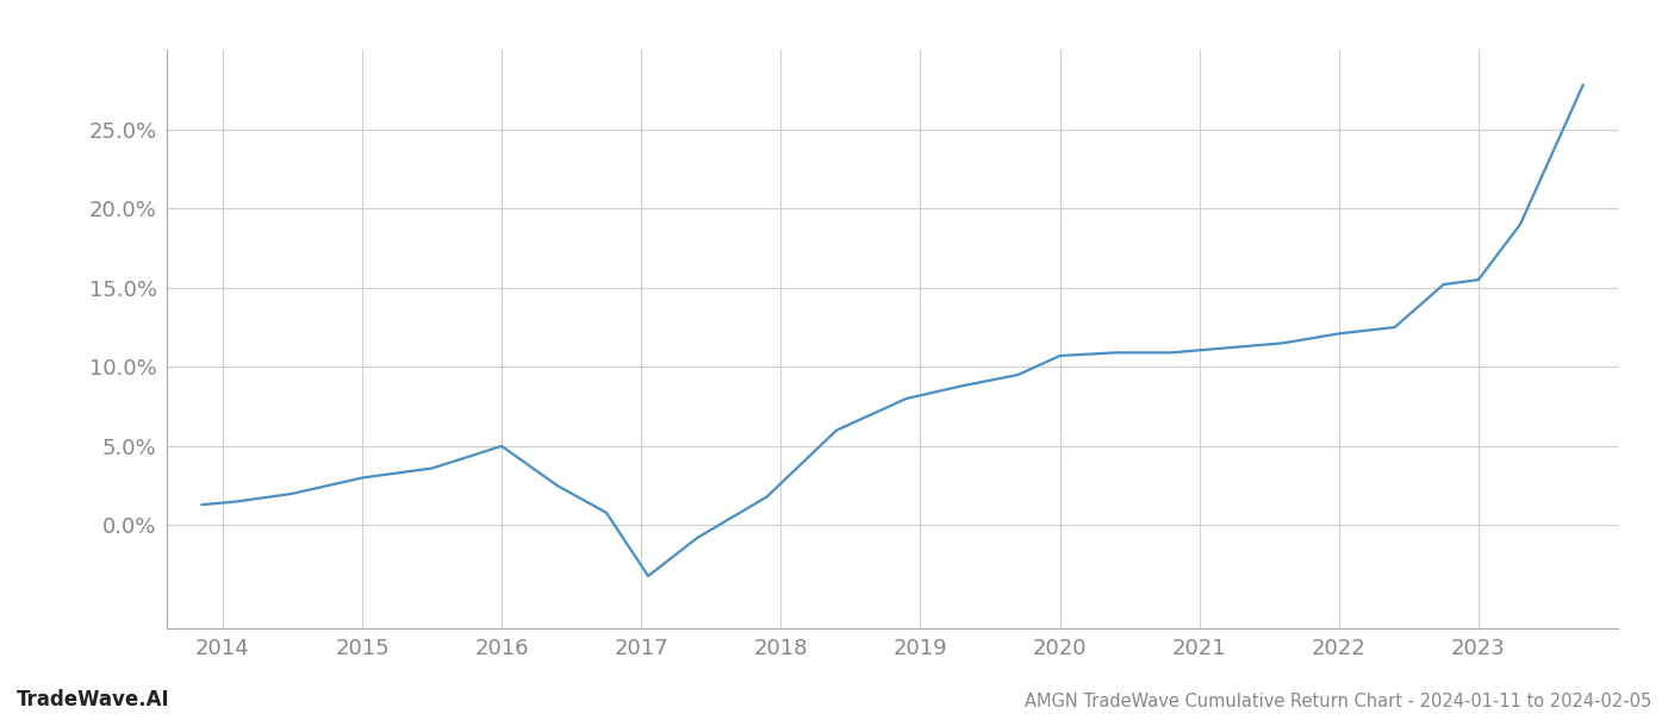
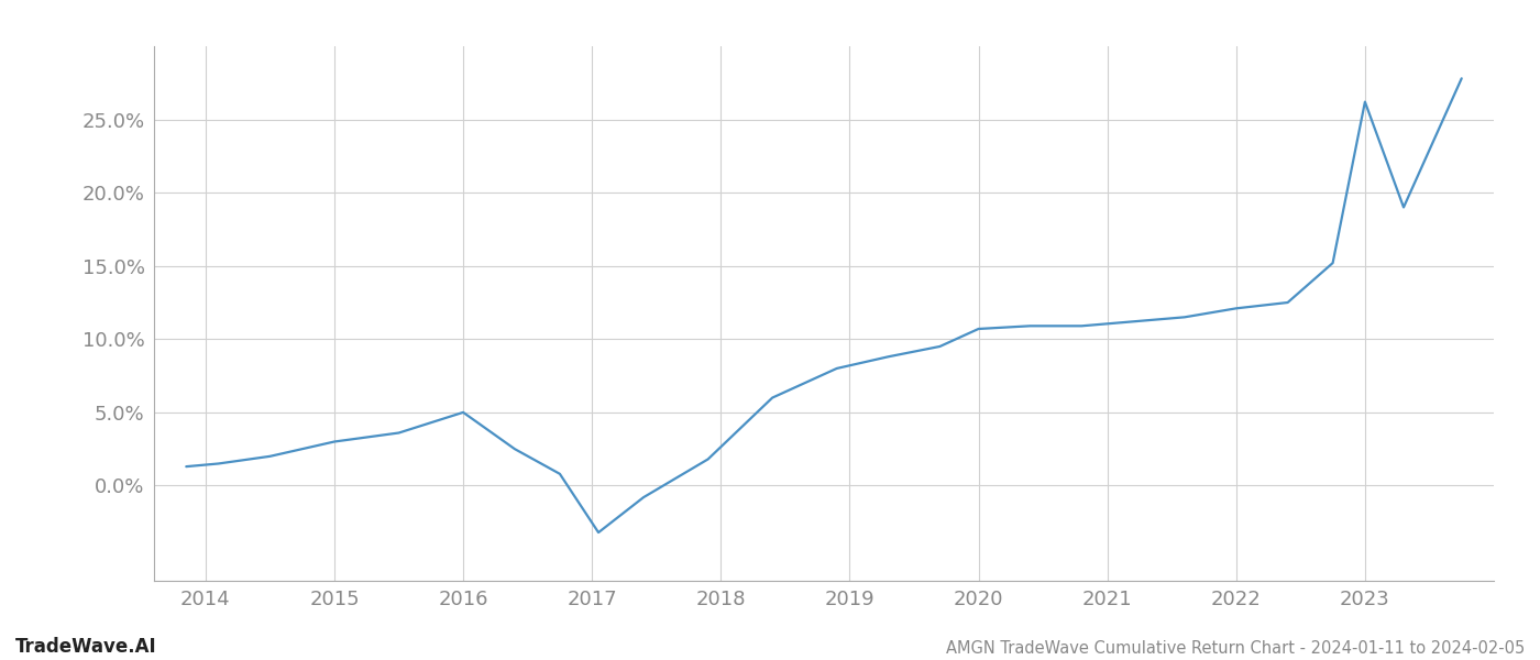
2023: 15.5% -> 26.2%
